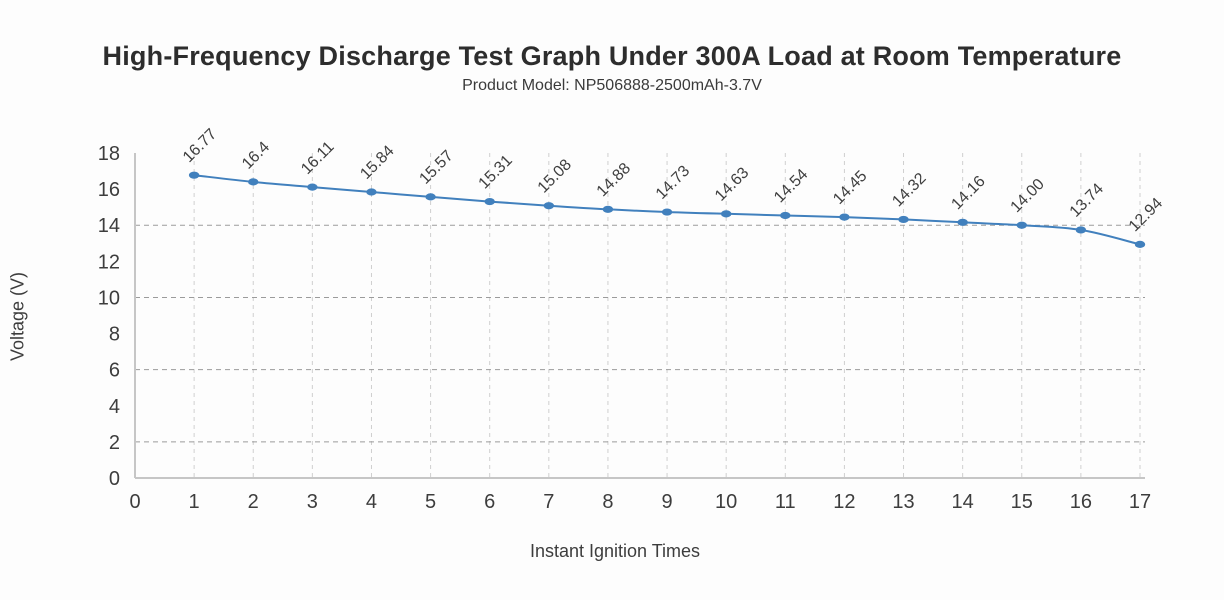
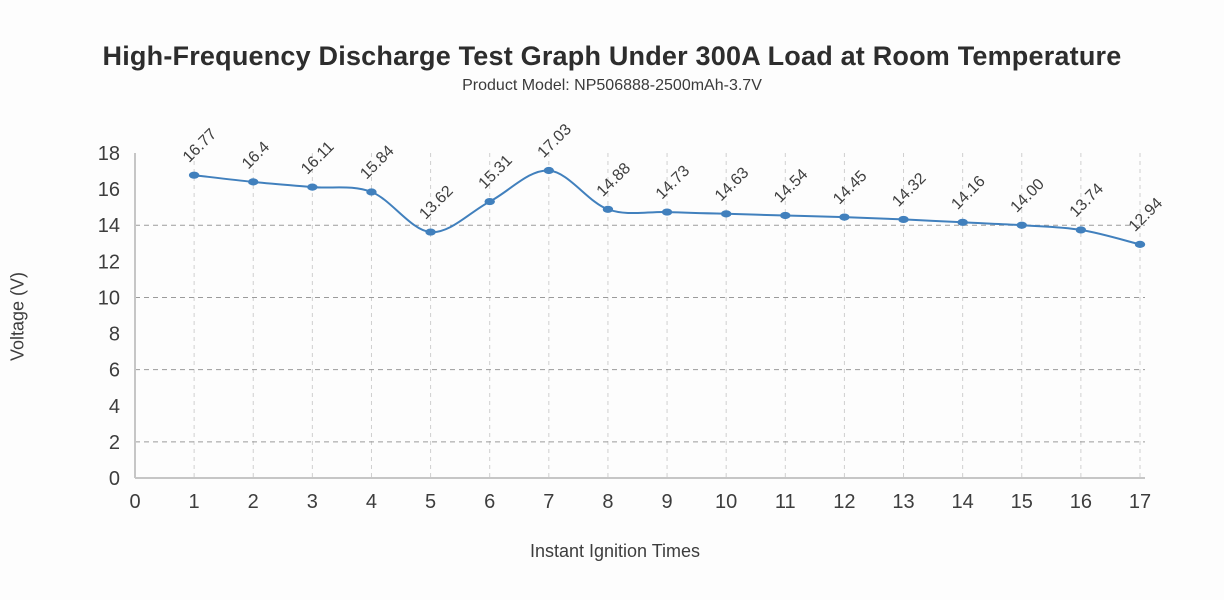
5: 15.57 -> 13.62
7: 15.08 -> 17.03
